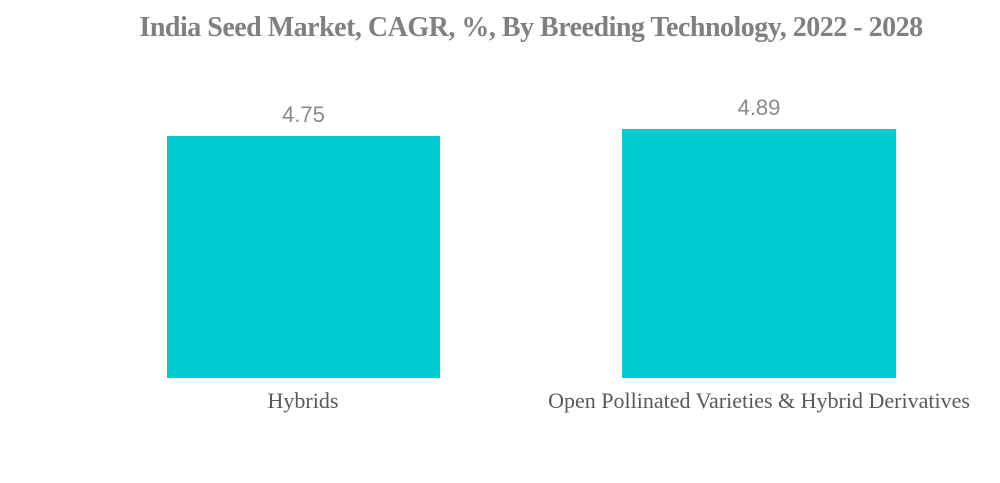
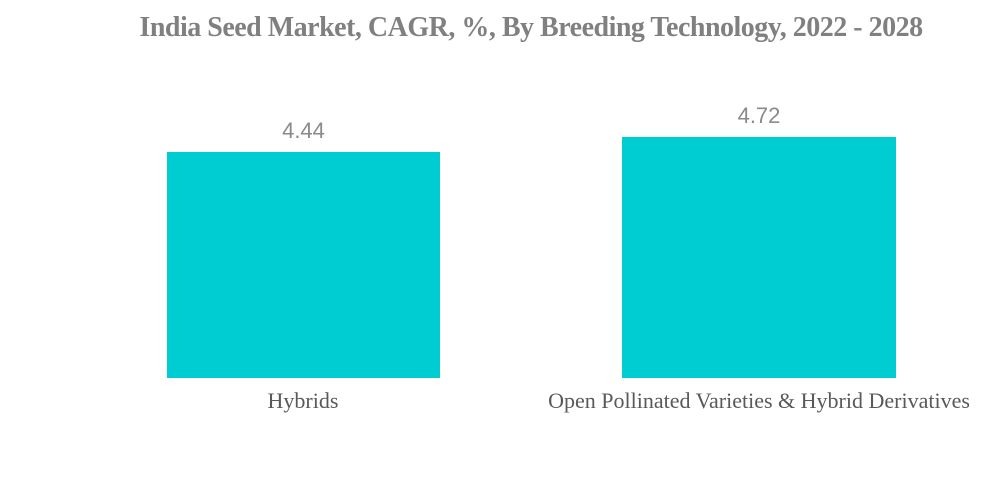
Hybrids: 4.75 -> 4.44
Open Pollinated Varieties & Hybrid Derivatives: 4.89 -> 4.72
